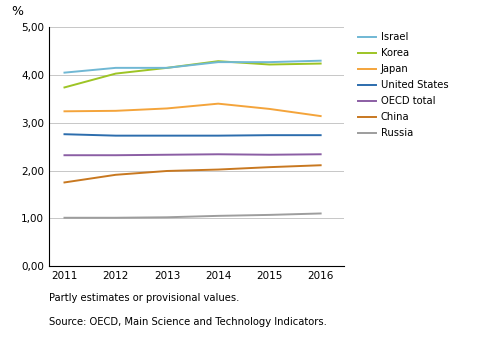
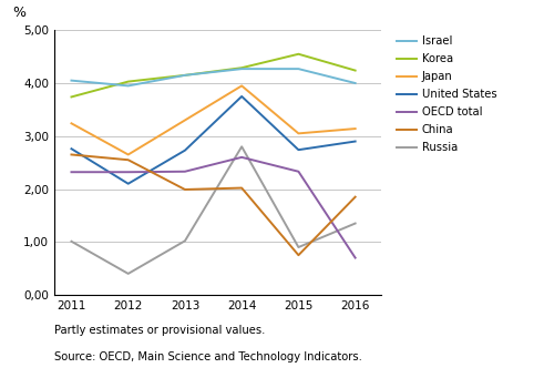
China/2011: 1,75 -> 2,65
Israel/2012: 4,15 -> 3,95
Japan/2012: 3,25 -> 2,65
United States/2012: 2,73 -> 2,10
China/2012: 1,91 -> 2,55
Russia/2012: 1,01 -> 0,40
Japan/2014: 3,40 -> 3,95
United States/2014: 2,73 -> 3,75
OECD total/2014: 2,34 -> 2,60
Russia/2014: 1,05 -> 2,80
Korea/2015: 4,22 -> 4,55
Japan/2015: 3,29 -> 3,05
China/2015: 2,07 -> 0,75
Russia/2015: 1,07 -> 0,90
Israel/2016: 4,30 -> 4,00
United States/2016: 2,74 -> 2,90
OECD total/2016: 2,34 -> 0,70
China/2016: 2,11 -> 1,85
Russia/2016: 1,10 -> 1,35
